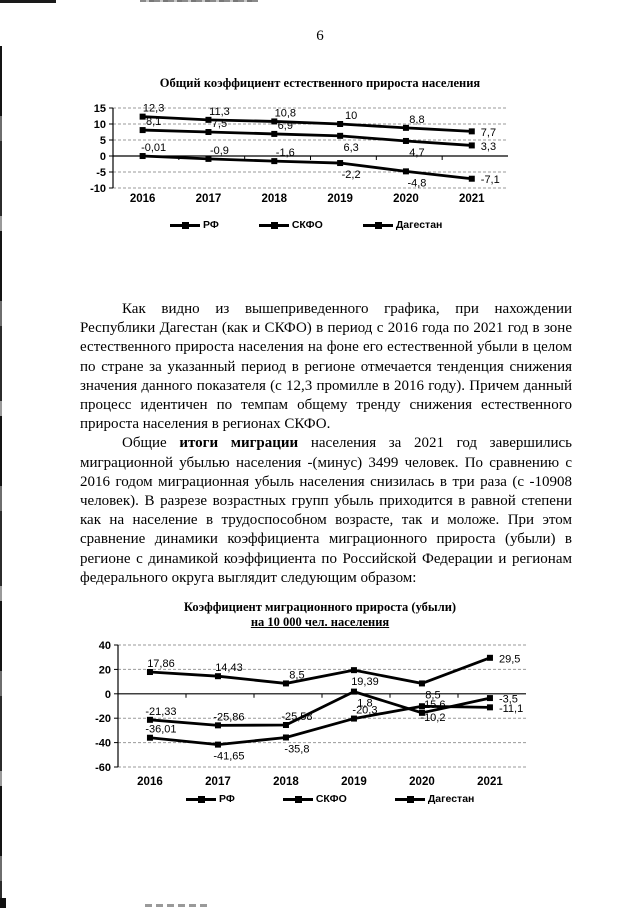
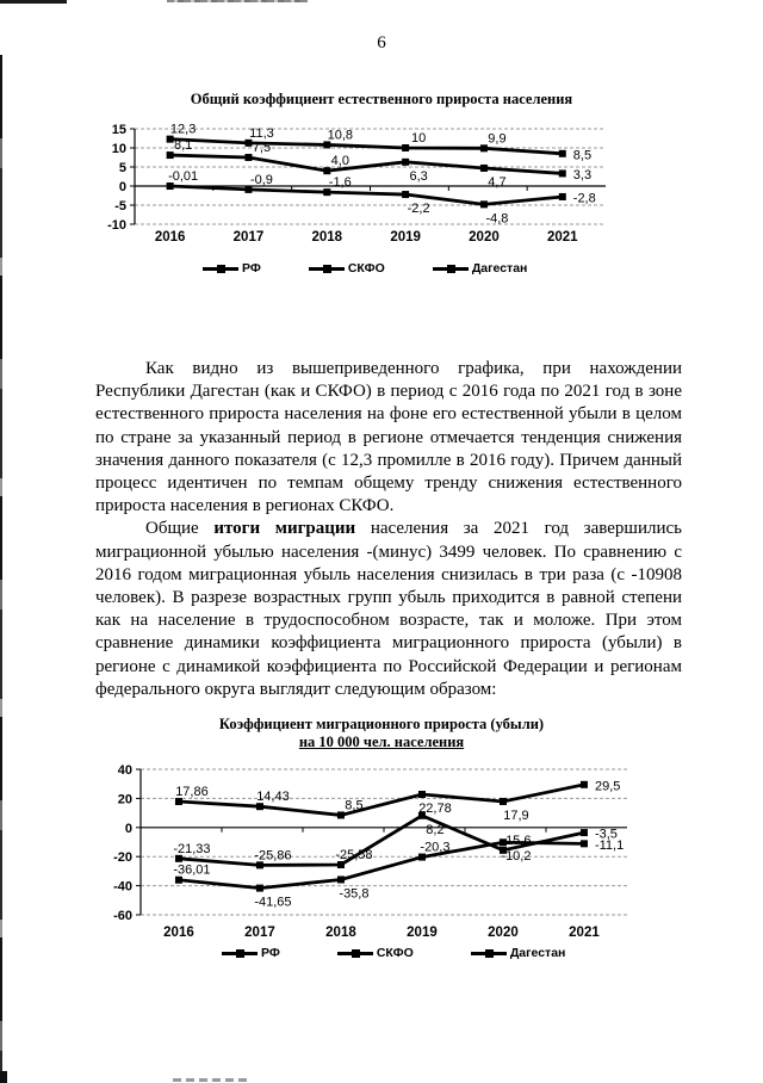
Общий коэффициент естественного прироста населения/СКФО/2018: 6,9 -> 4,0
Общий коэффициент естественного прироста населения/Дагестан/2020: 8,8 -> 9,9
Общий коэффициент естественного прироста населения/РФ/2021: -7,1 -> -2,8
Общий коэффициент естественного прироста населения/Дагестан/2021: 7,7 -> 8,5
Коэффициент миграционного прироста (убыли)/РФ/2019: 19,39 -> 22,78
Коэффициент миграционного прироста (убыли)/СКФО/2019: 1,8 -> 8,2
Коэффициент миграционного прироста (убыли)/РФ/2020: 8,5 -> 17,9
